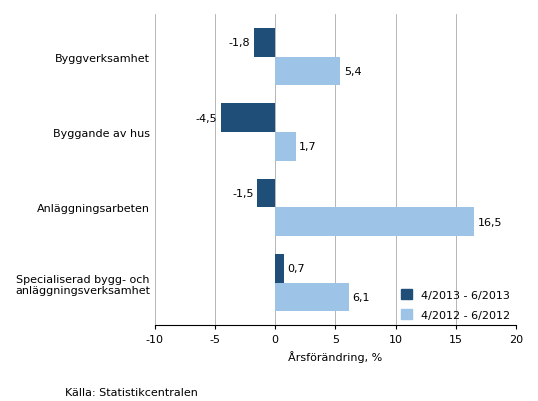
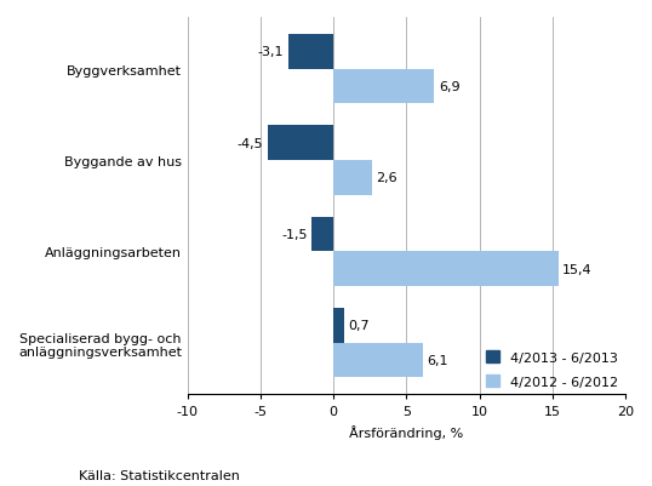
4/2013 - 6/2013/Byggverksamhet: -1,8 -> -3,1
4/2012 - 6/2012/Byggverksamhet: 5,4 -> 6,9
4/2012 - 6/2012/Byggande av hus: 1,7 -> 2,6
4/2012 - 6/2012/Anläggningsarbeten: 16,5 -> 15,4
